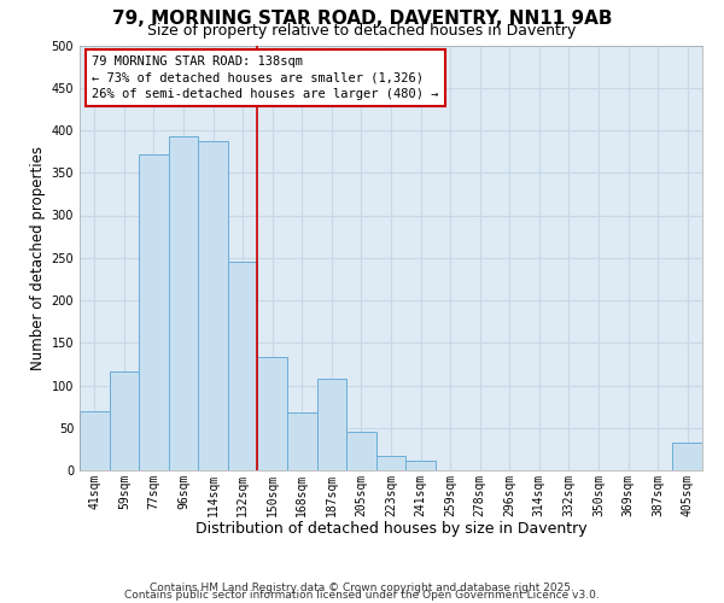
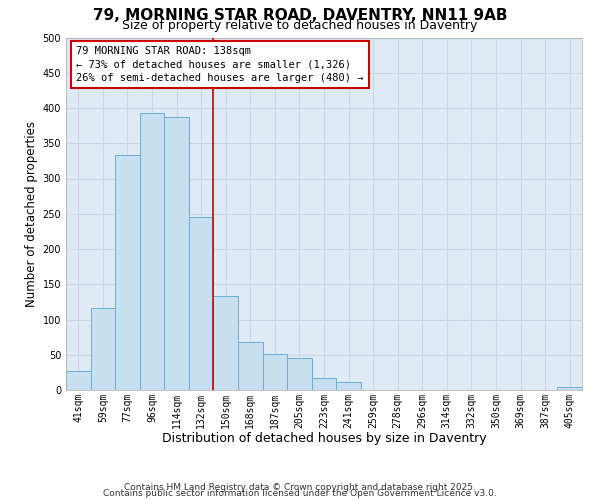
41sqm: 70 -> 27
77sqm: 372 -> 333
187sqm: 108 -> 51
405sqm: 32 -> 4
